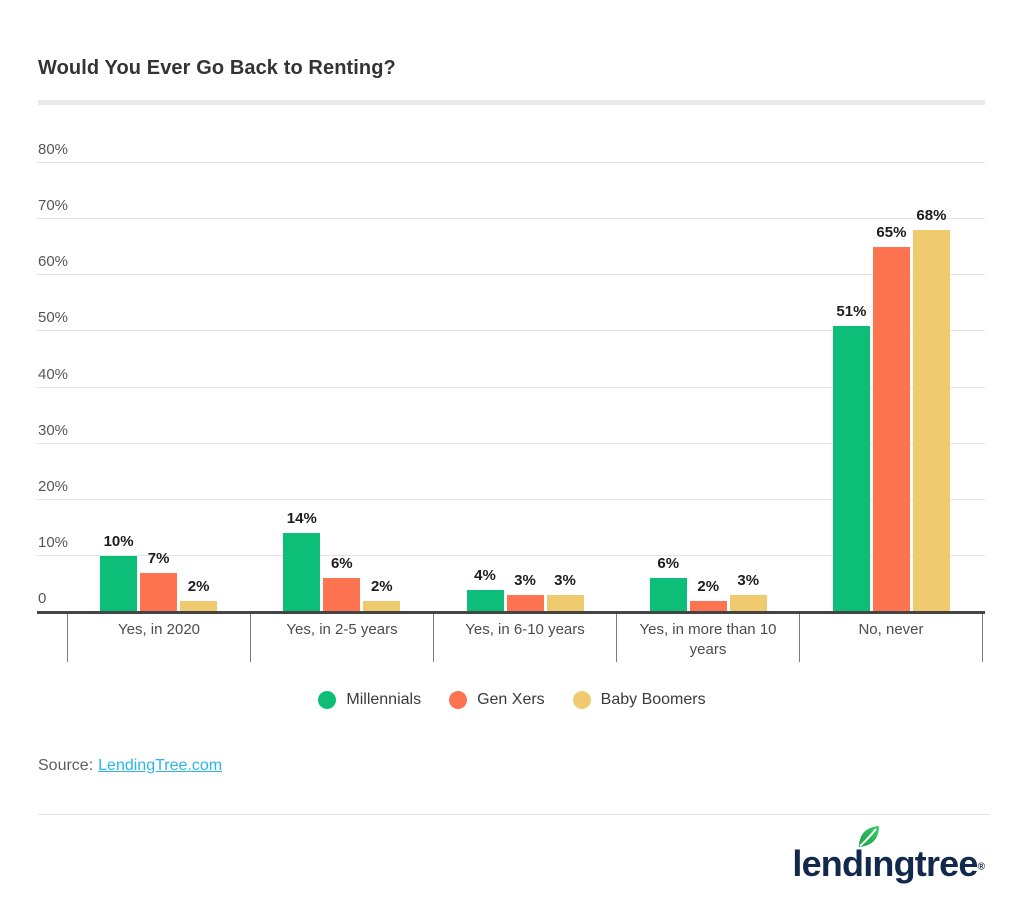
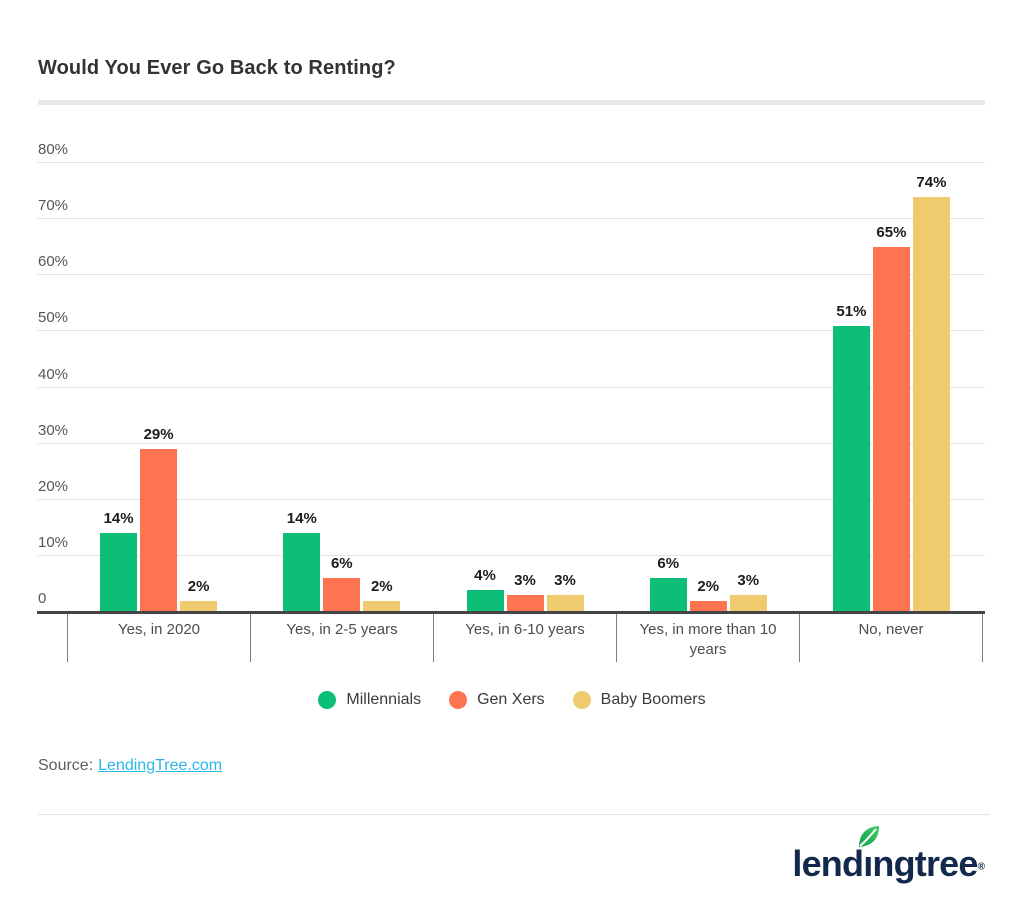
Millennials/Yes, in 2020: 10% -> 14%
Gen Xers/Yes, in 2020: 7% -> 29%
Baby Boomers/No, never: 68% -> 74%
